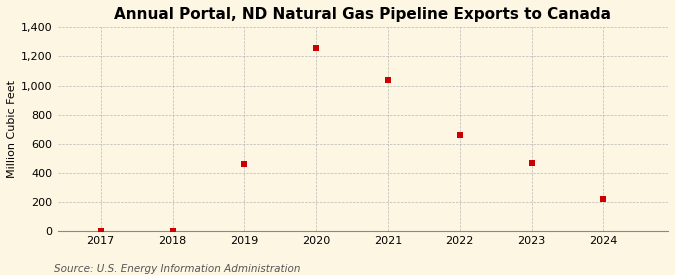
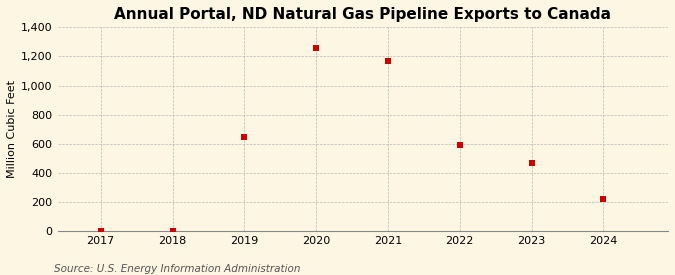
2019: 460 -> 650
2021: 1,040 -> 1,170
2022: 660 -> 590
